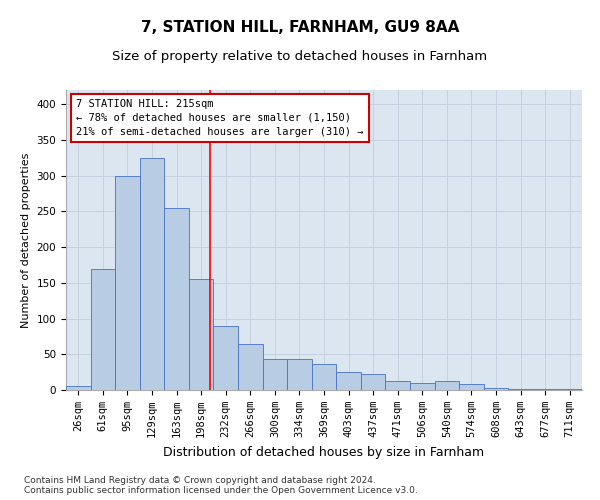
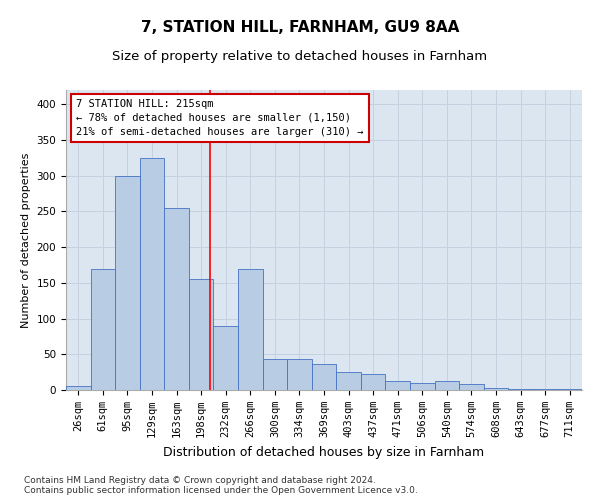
266sqm: 65 -> 170
